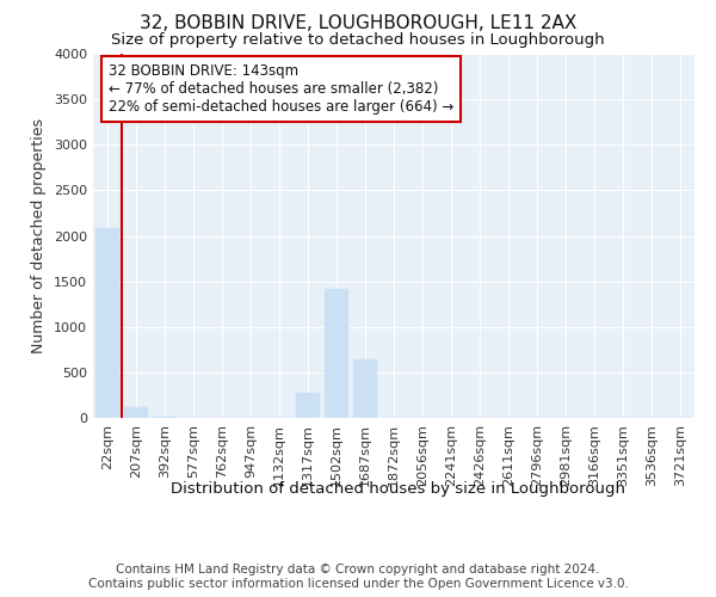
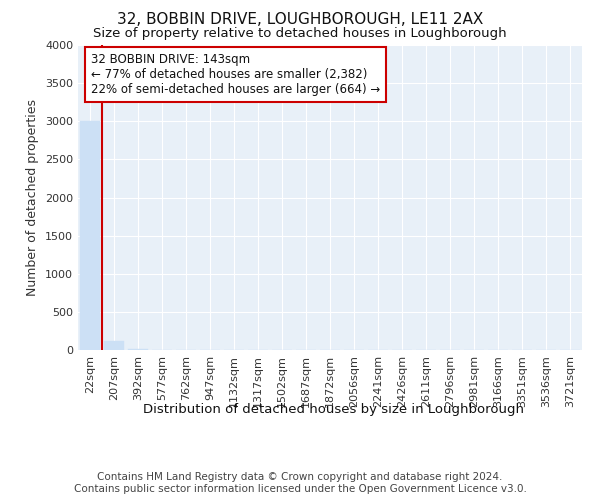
22sqm: 2080 -> 3000
1317sqm: 280 -> 0
1502sqm: 1420 -> 0
1687sqm: 640 -> 0
